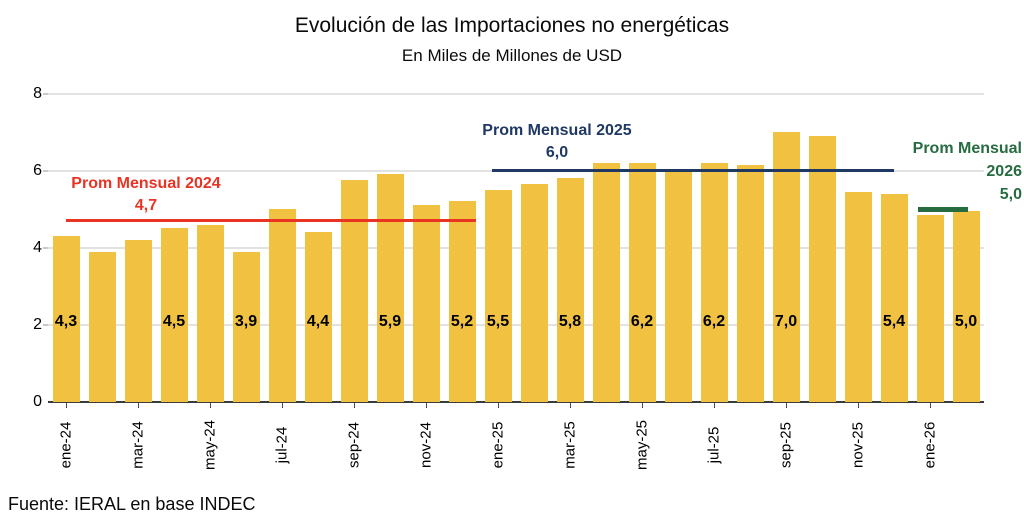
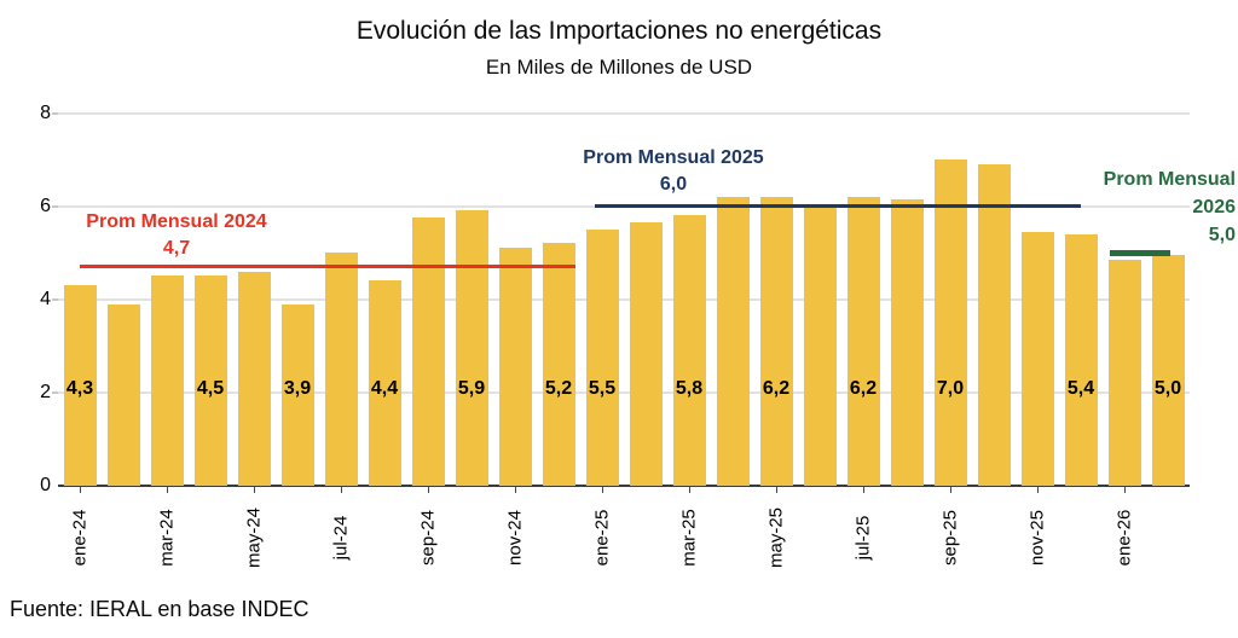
mar-24: 4.2 -> 4.5
